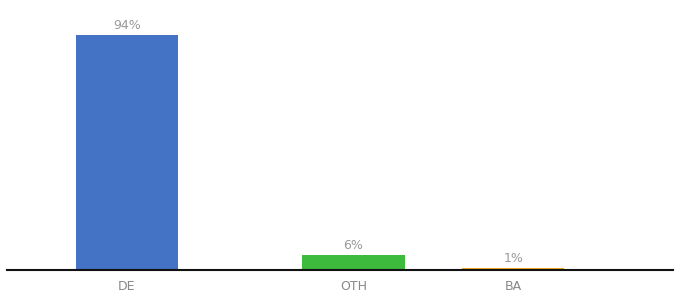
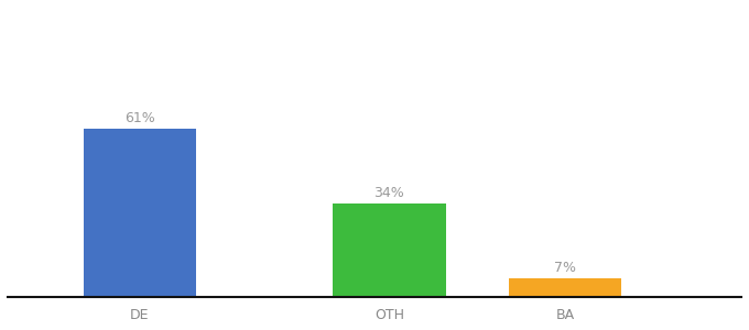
DE: 94% -> 61%
OTH: 6% -> 34%
BA: 1% -> 7%
